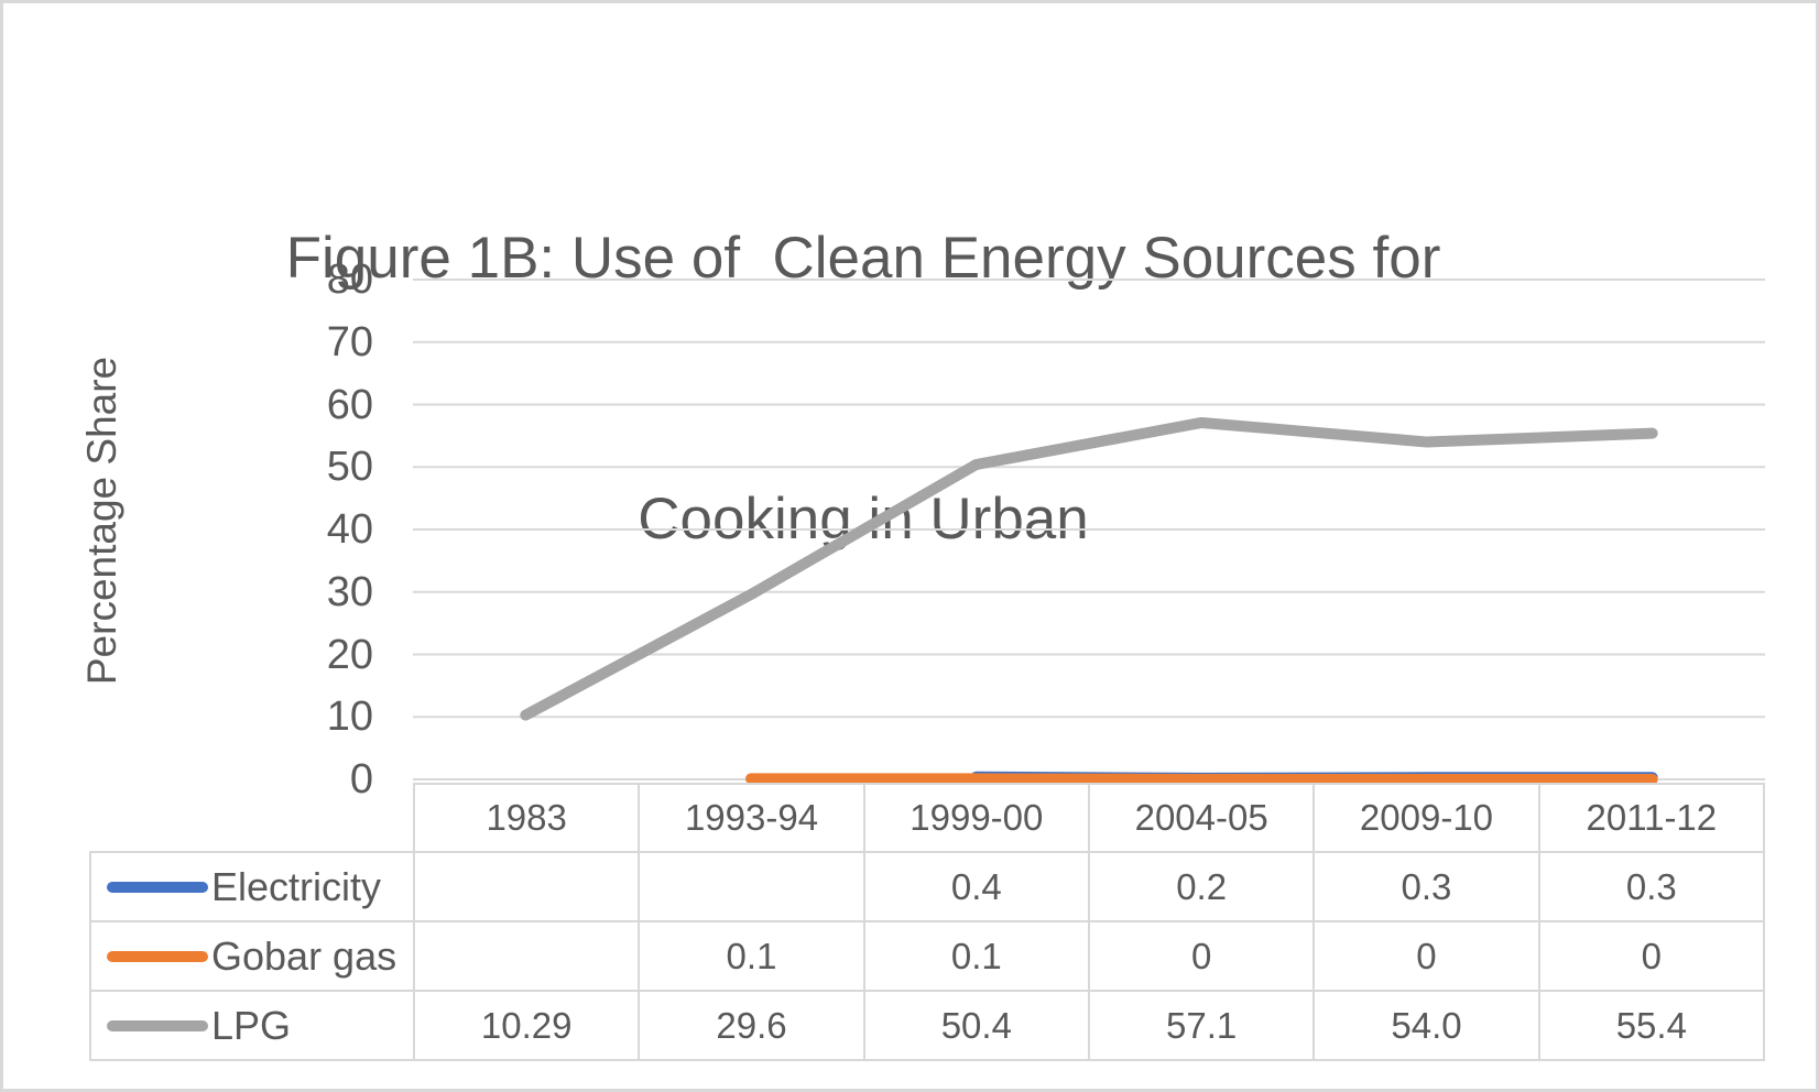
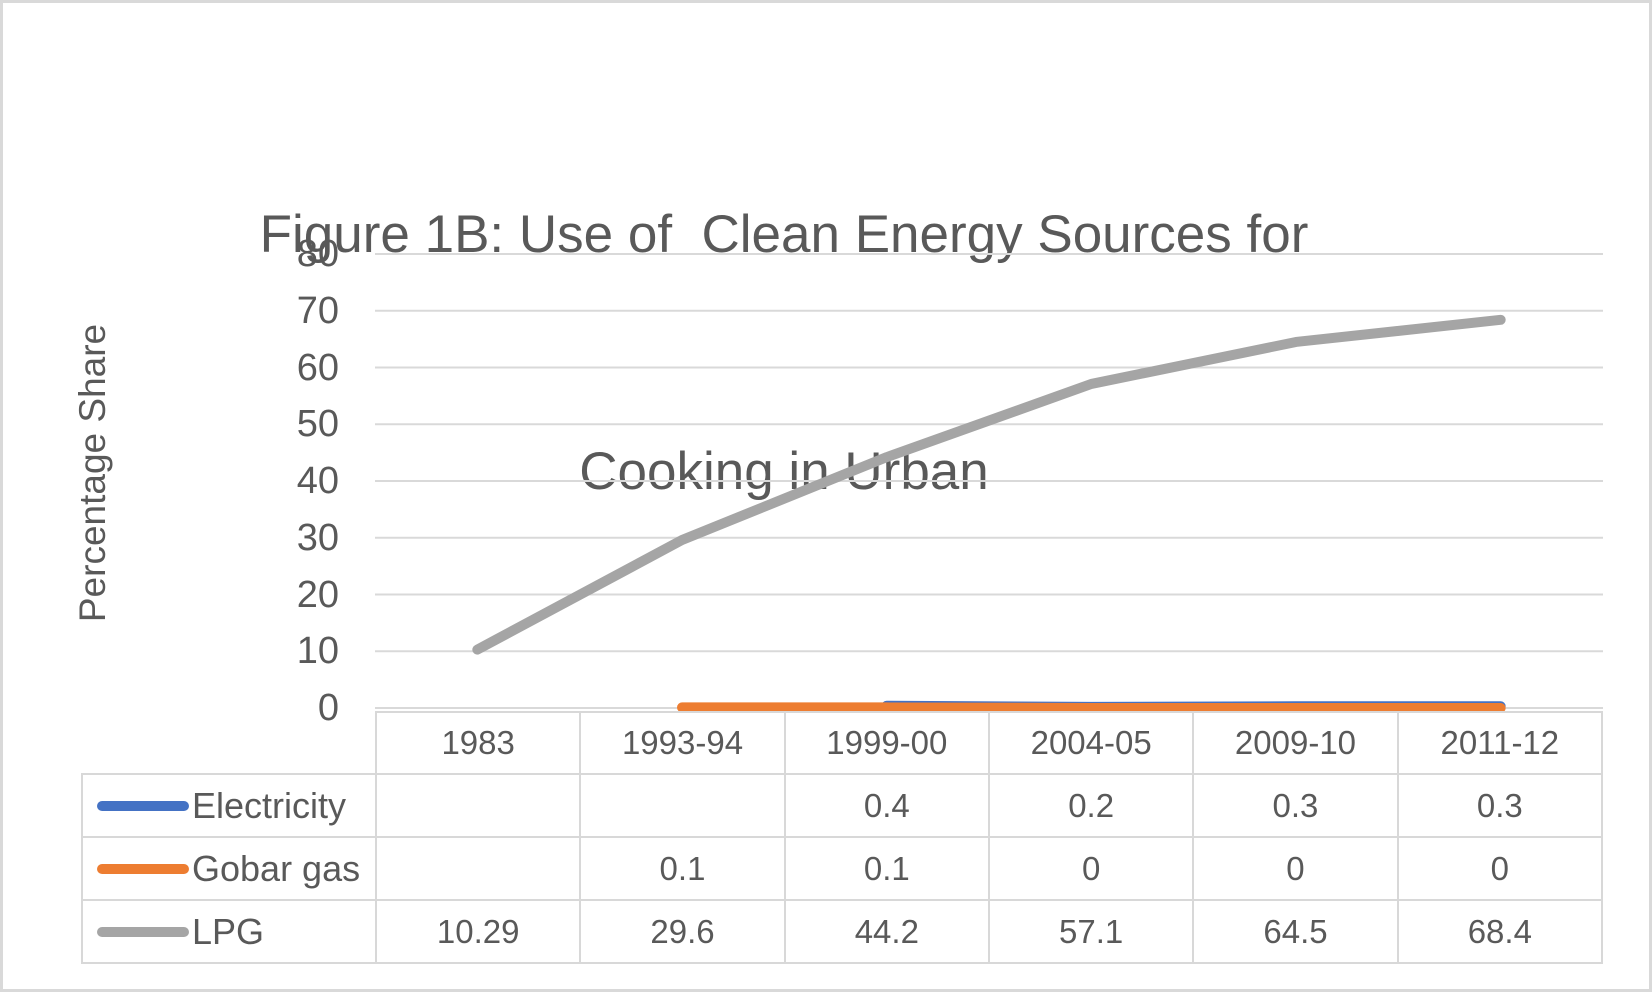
LPG/1999-00: 50.4 -> 44.2
LPG/2009-10: 54.0 -> 64.5
LPG/2011-12: 55.4 -> 68.4
